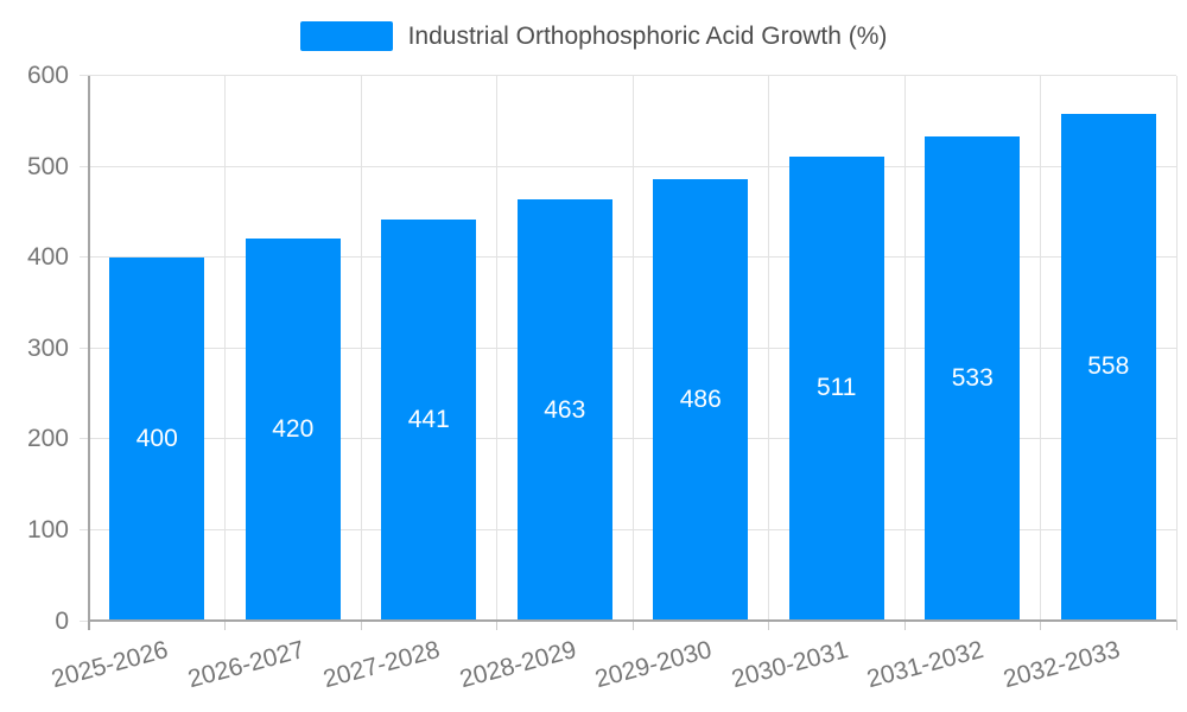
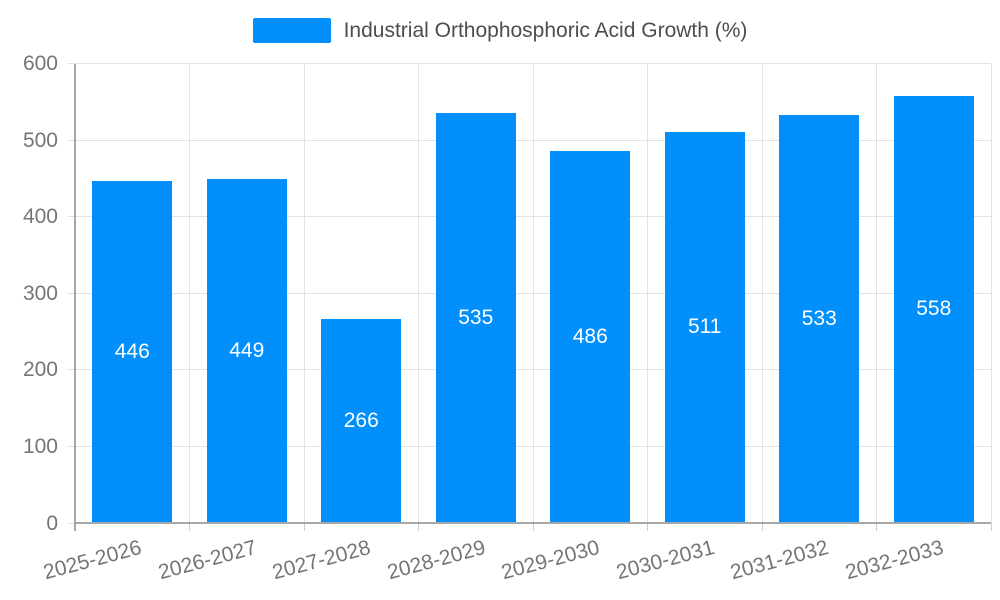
2025-2026: 400 -> 446
2026-2027: 420 -> 449
2027-2028: 441 -> 266
2028-2029: 463 -> 535
